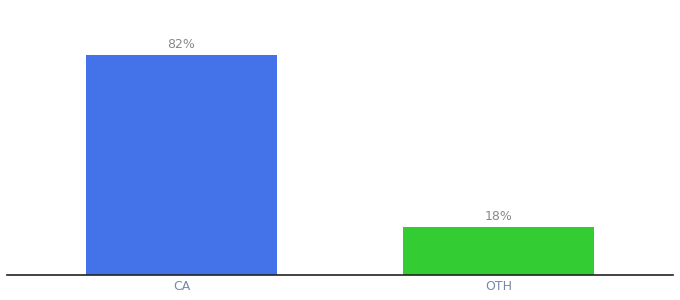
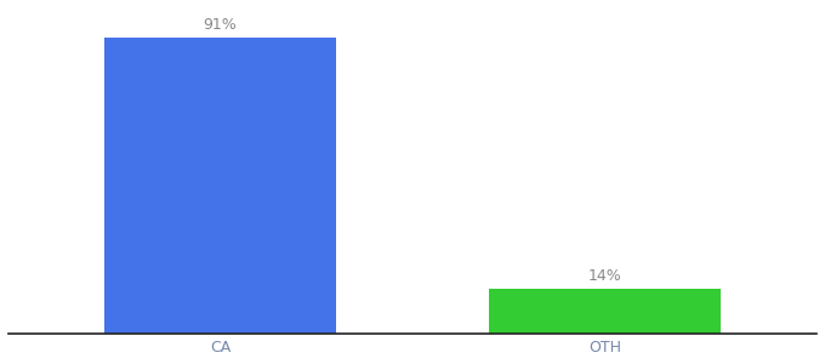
CA: 82% -> 91%
OTH: 18% -> 14%
